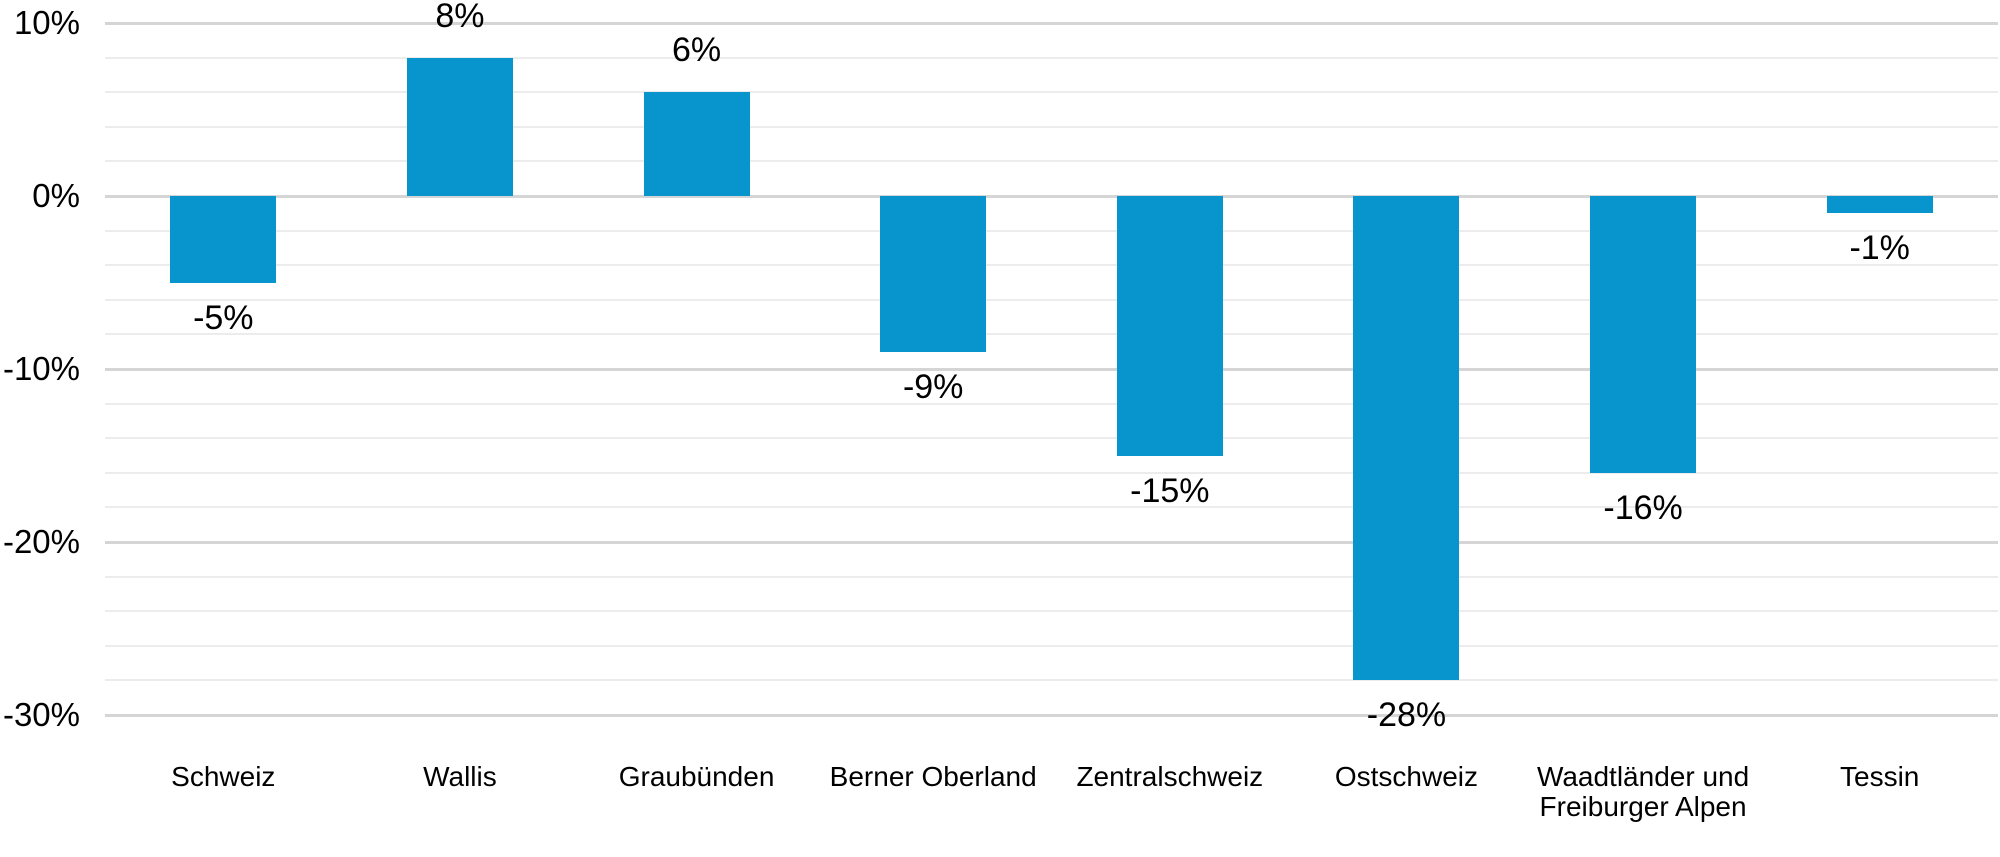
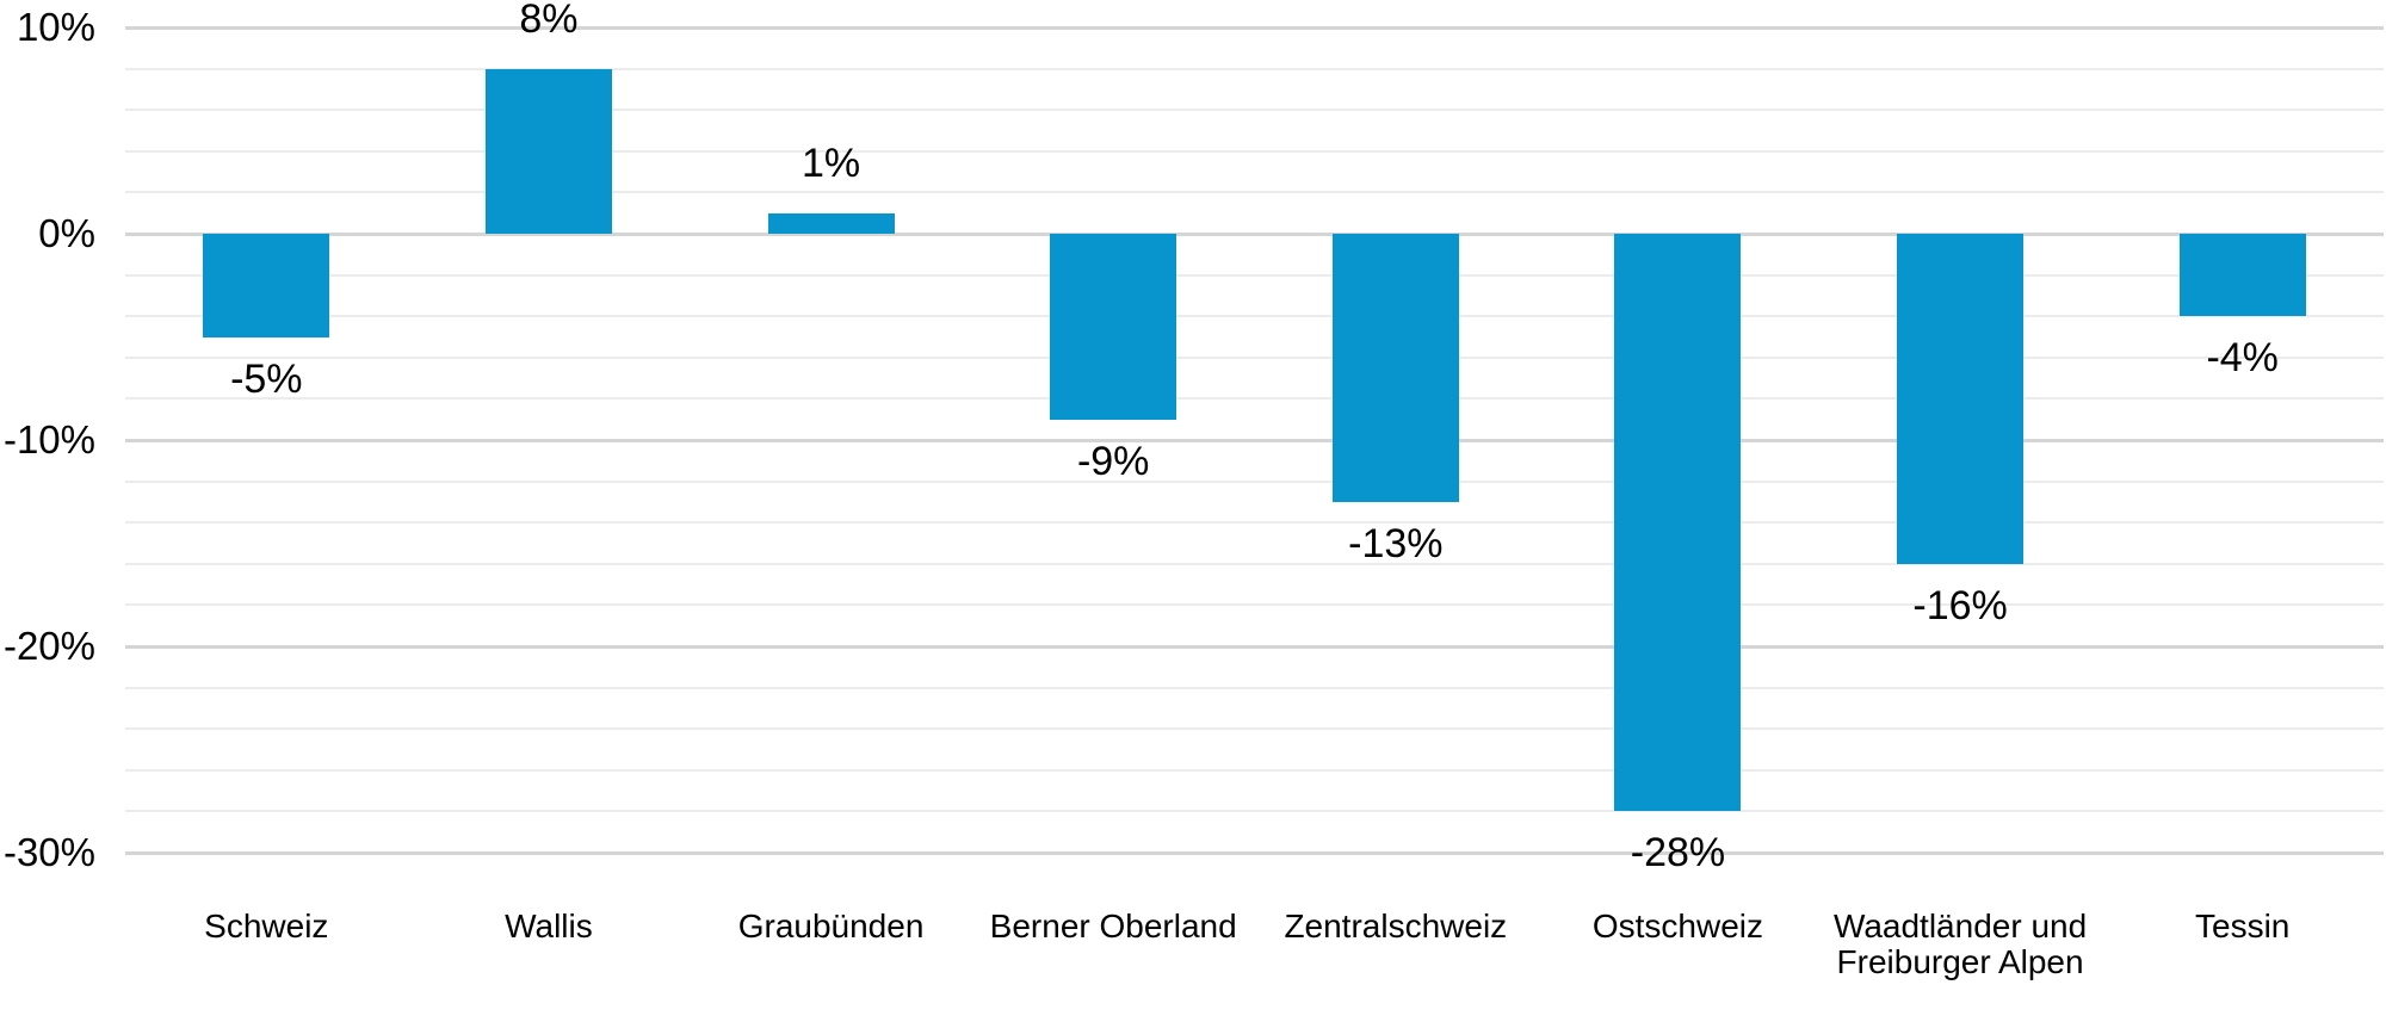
Graubünden: 6% -> 1%
Zentralschweiz: -15% -> -13%
Tessin: -1% -> -4%
